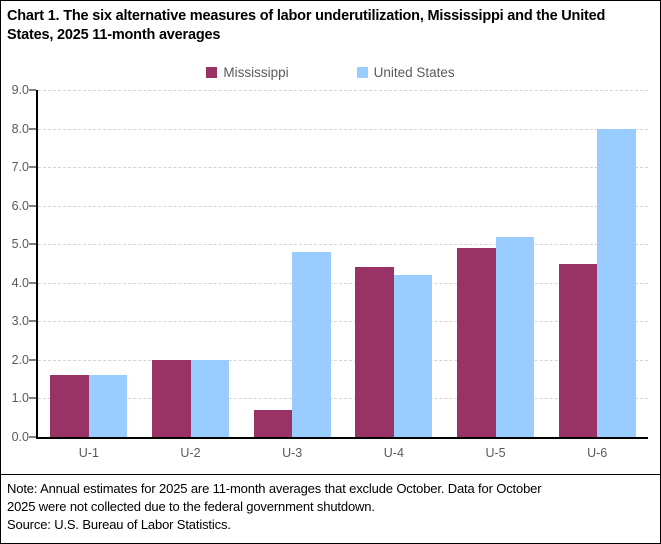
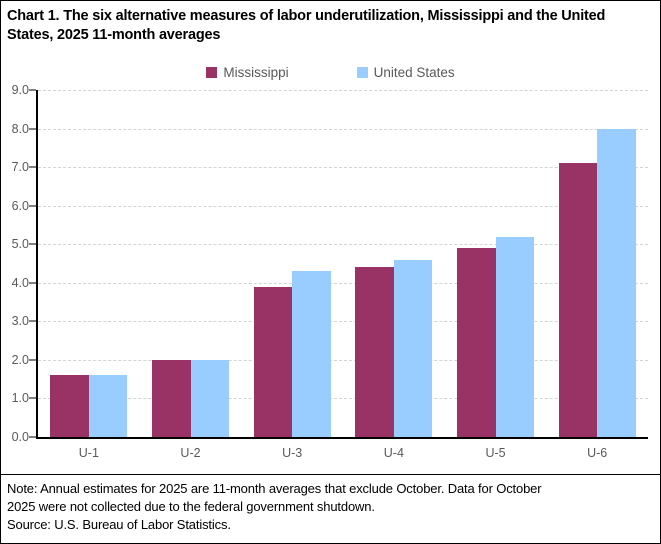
Mississippi/U-3: 0.7 -> 3.9
United States/U-3: 4.8 -> 4.3
United States/U-4: 4.2 -> 4.6
Mississippi/U-6: 4.5 -> 7.1
